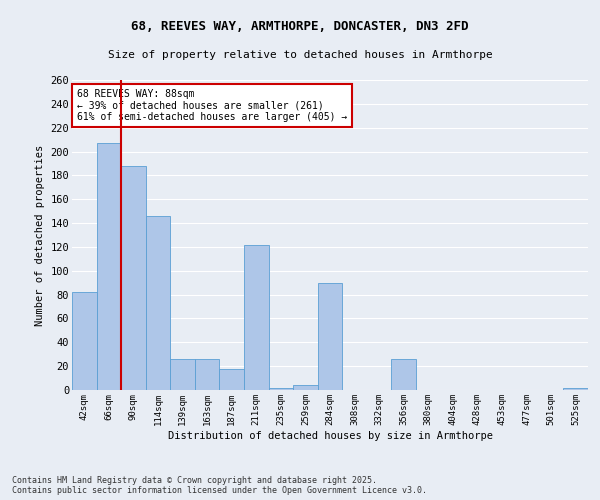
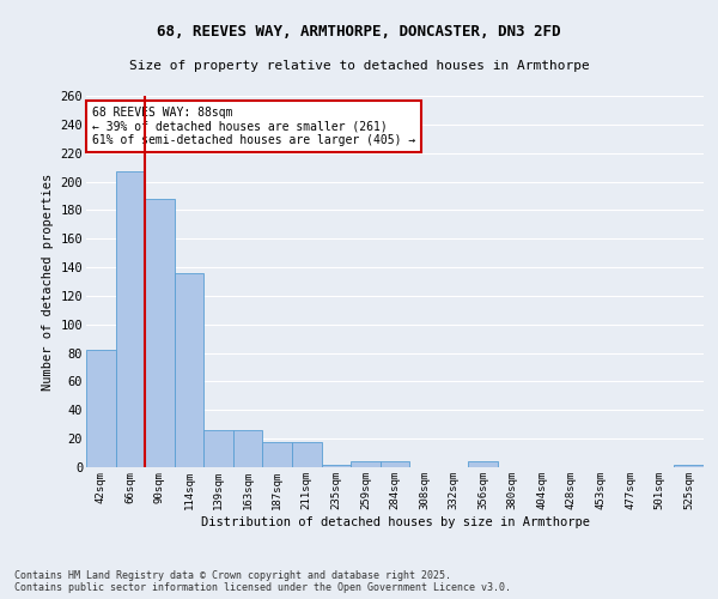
114sqm: 146 -> 136
211sqm: 122 -> 18
284sqm: 90 -> 4
356sqm: 26 -> 4
